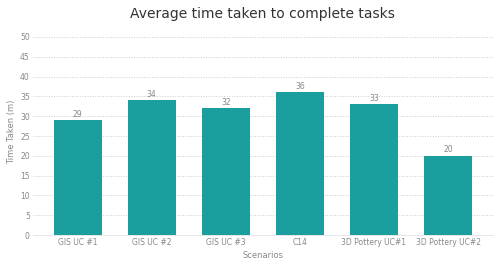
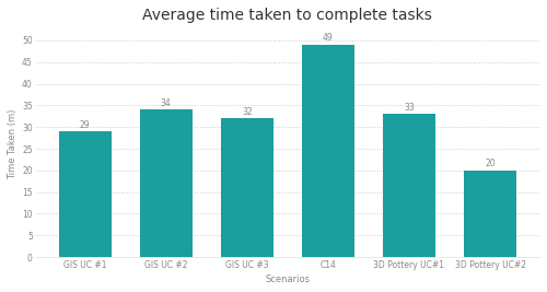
C14: 36 -> 49
